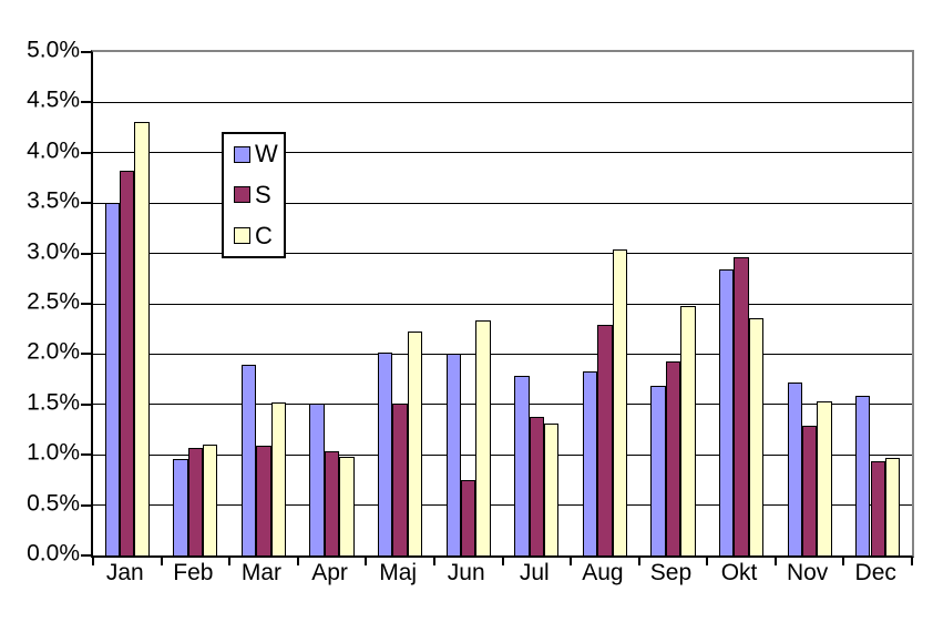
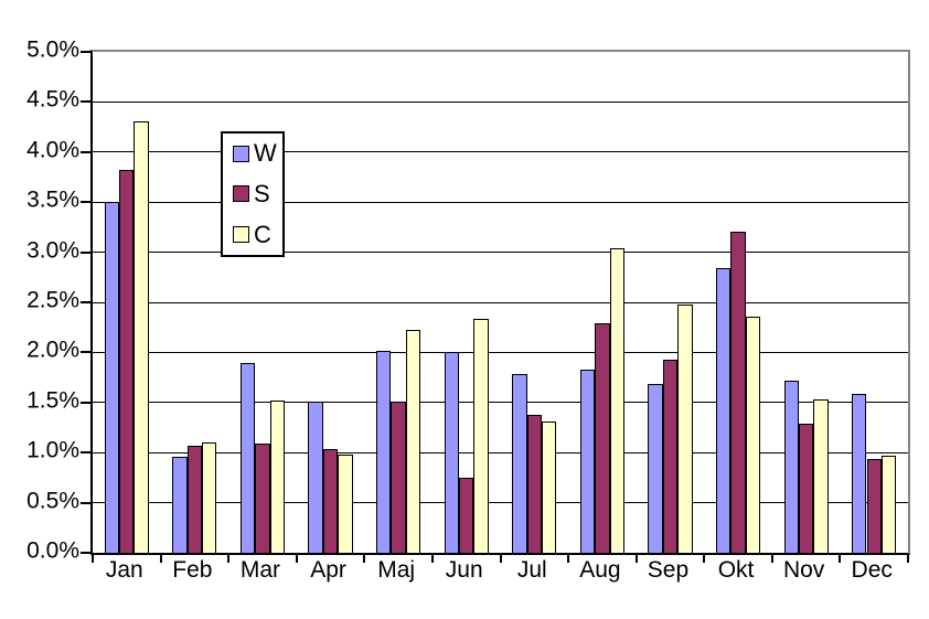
S/Okt: 3.0% -> 3.2%
